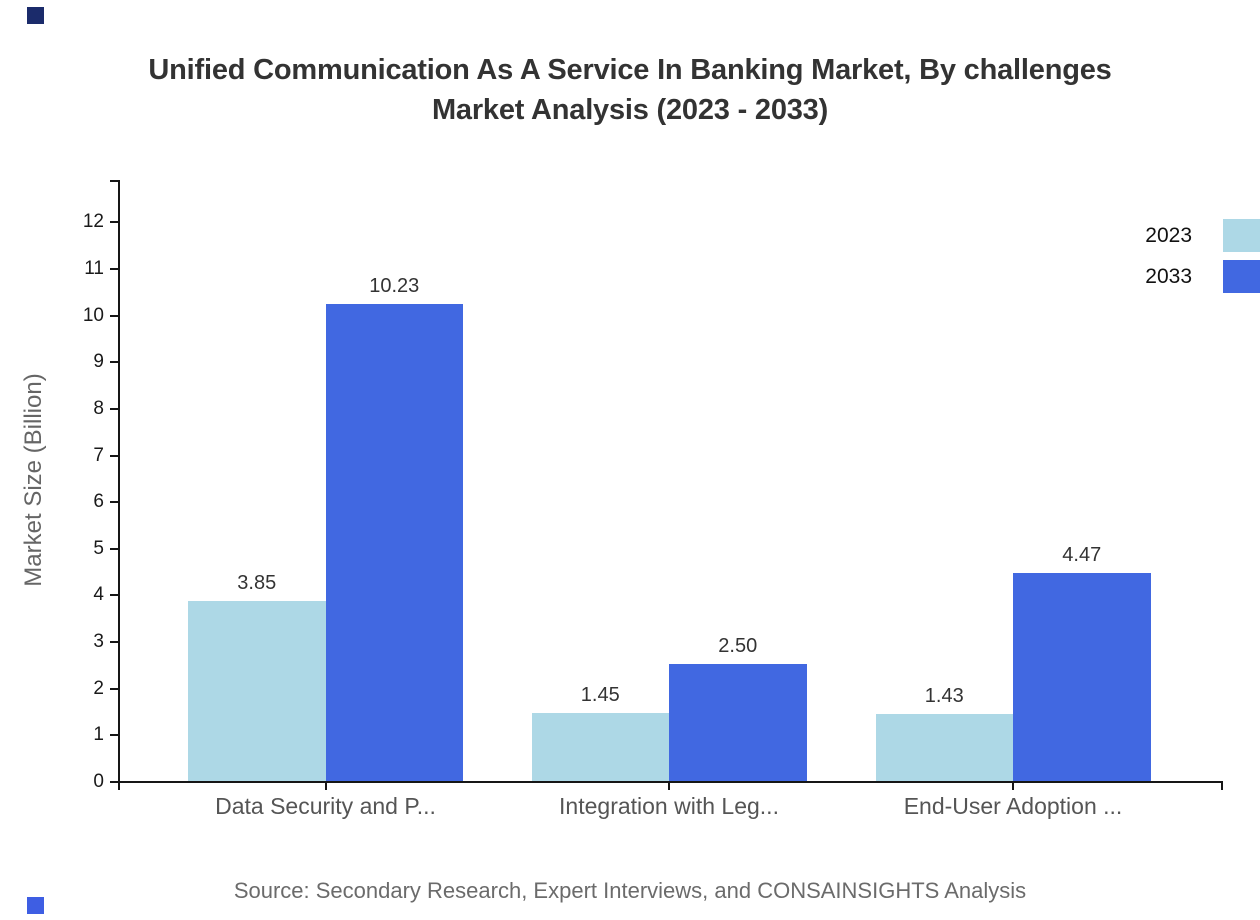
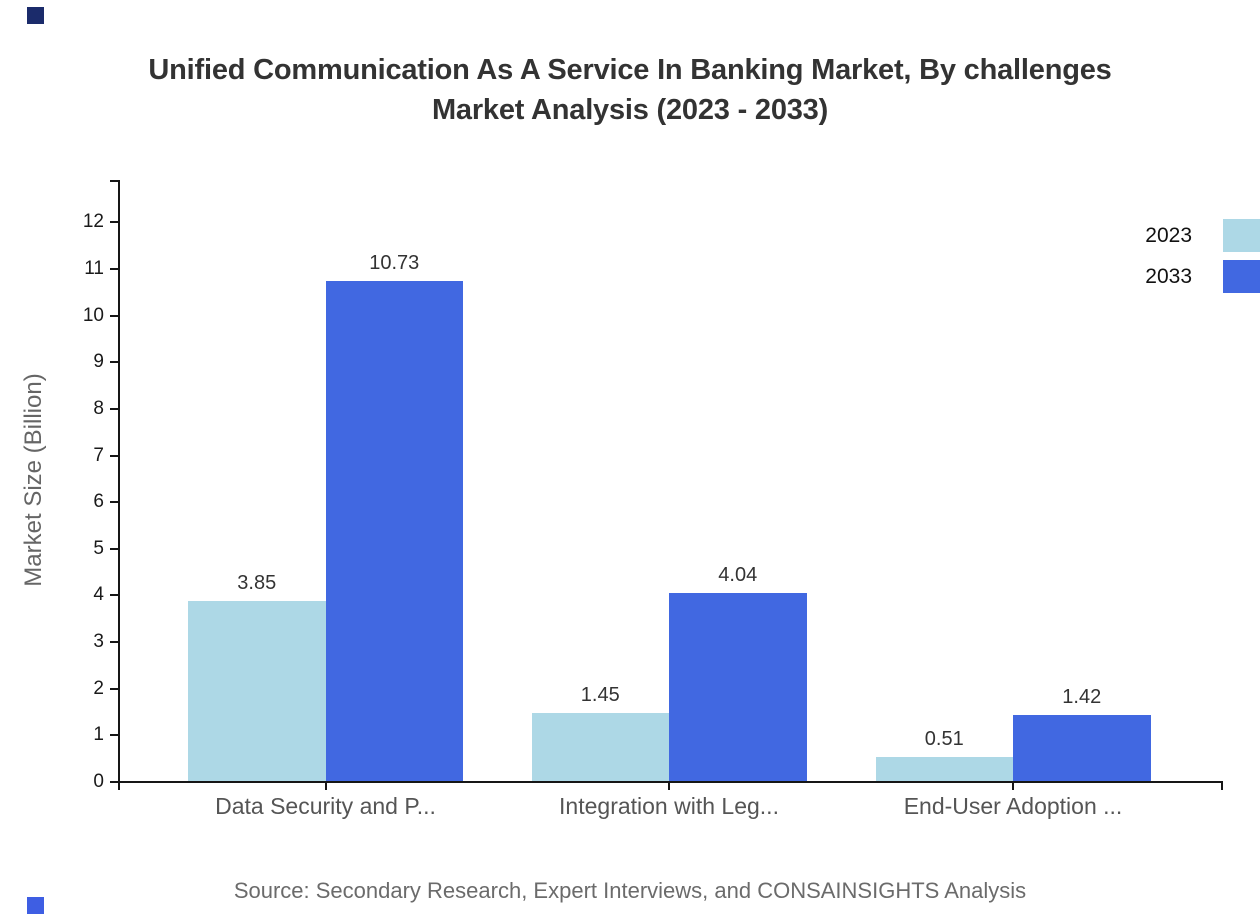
2033/Data Security and P...: 10.23 -> 10.73
2033/Integration with Leg...: 2.50 -> 4.04
2023/End-User Adoption ...: 1.43 -> 0.51
2033/End-User Adoption ...: 4.47 -> 1.42
